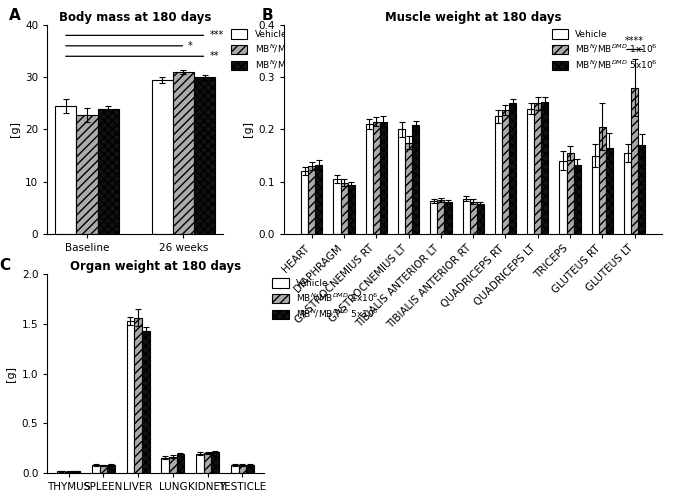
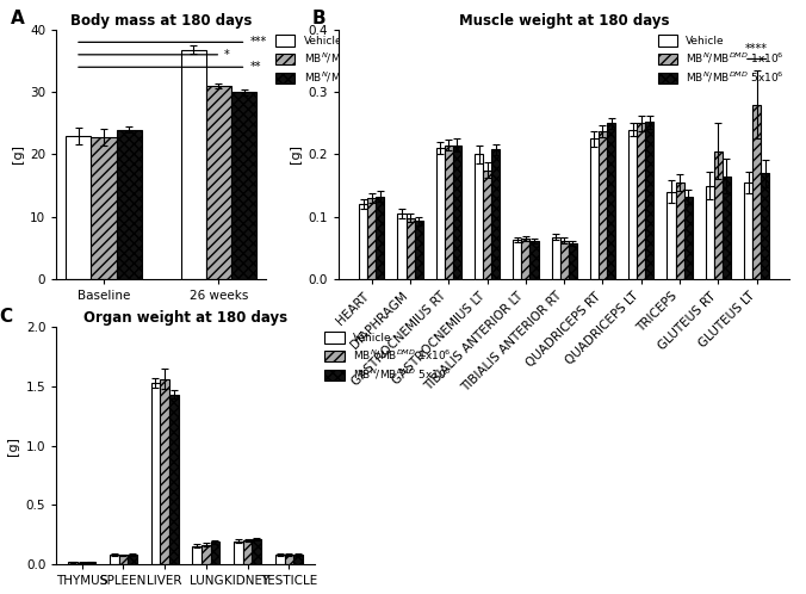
Body mass at 180 days/Vehicle/Baseline: 24.5 -> 23.0
Body mass at 180 days/Vehicle/26 weeks: 29.5 -> 36.8
